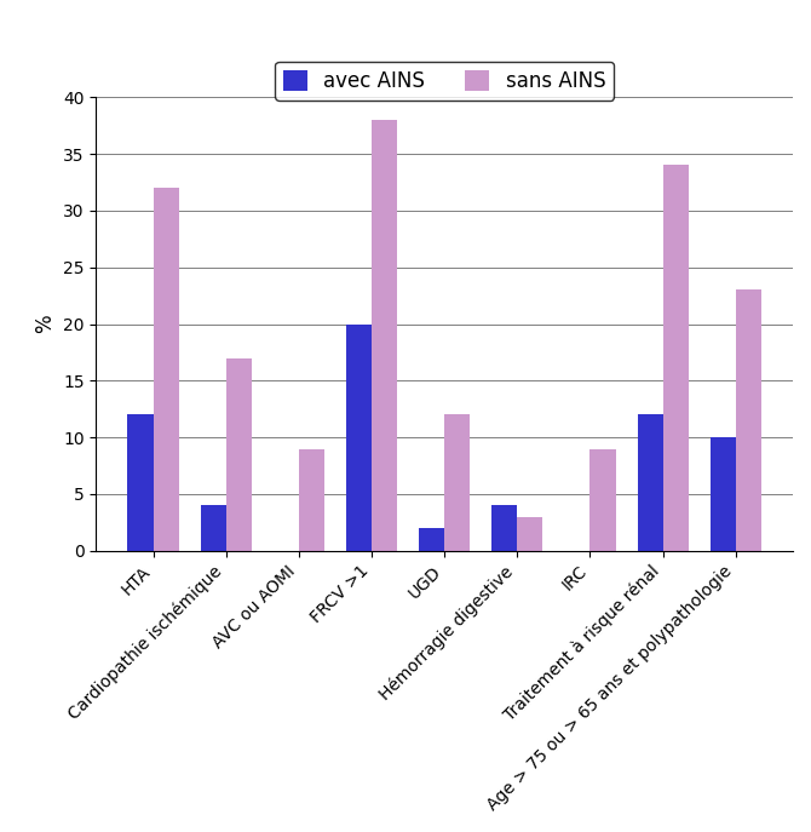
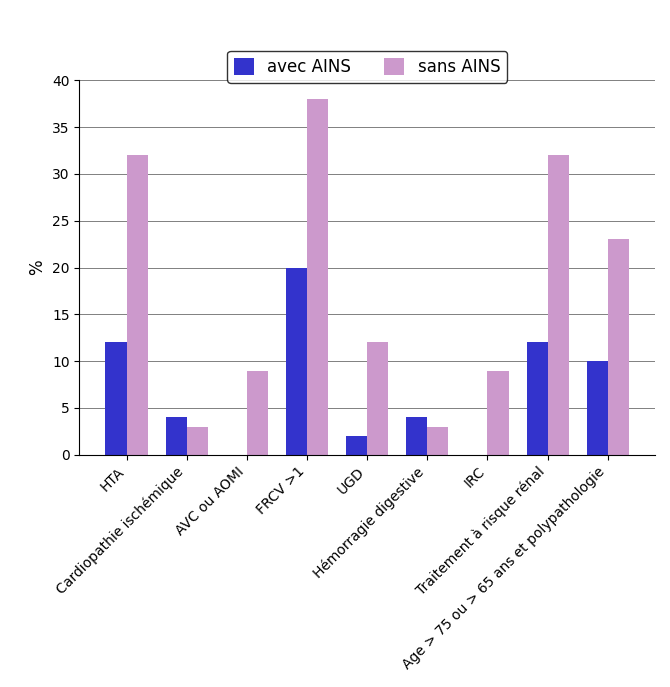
sans AINS/Cardiopathie ischémique: 17 -> 3
sans AINS/Traitement à risque rénal: 34 -> 32
